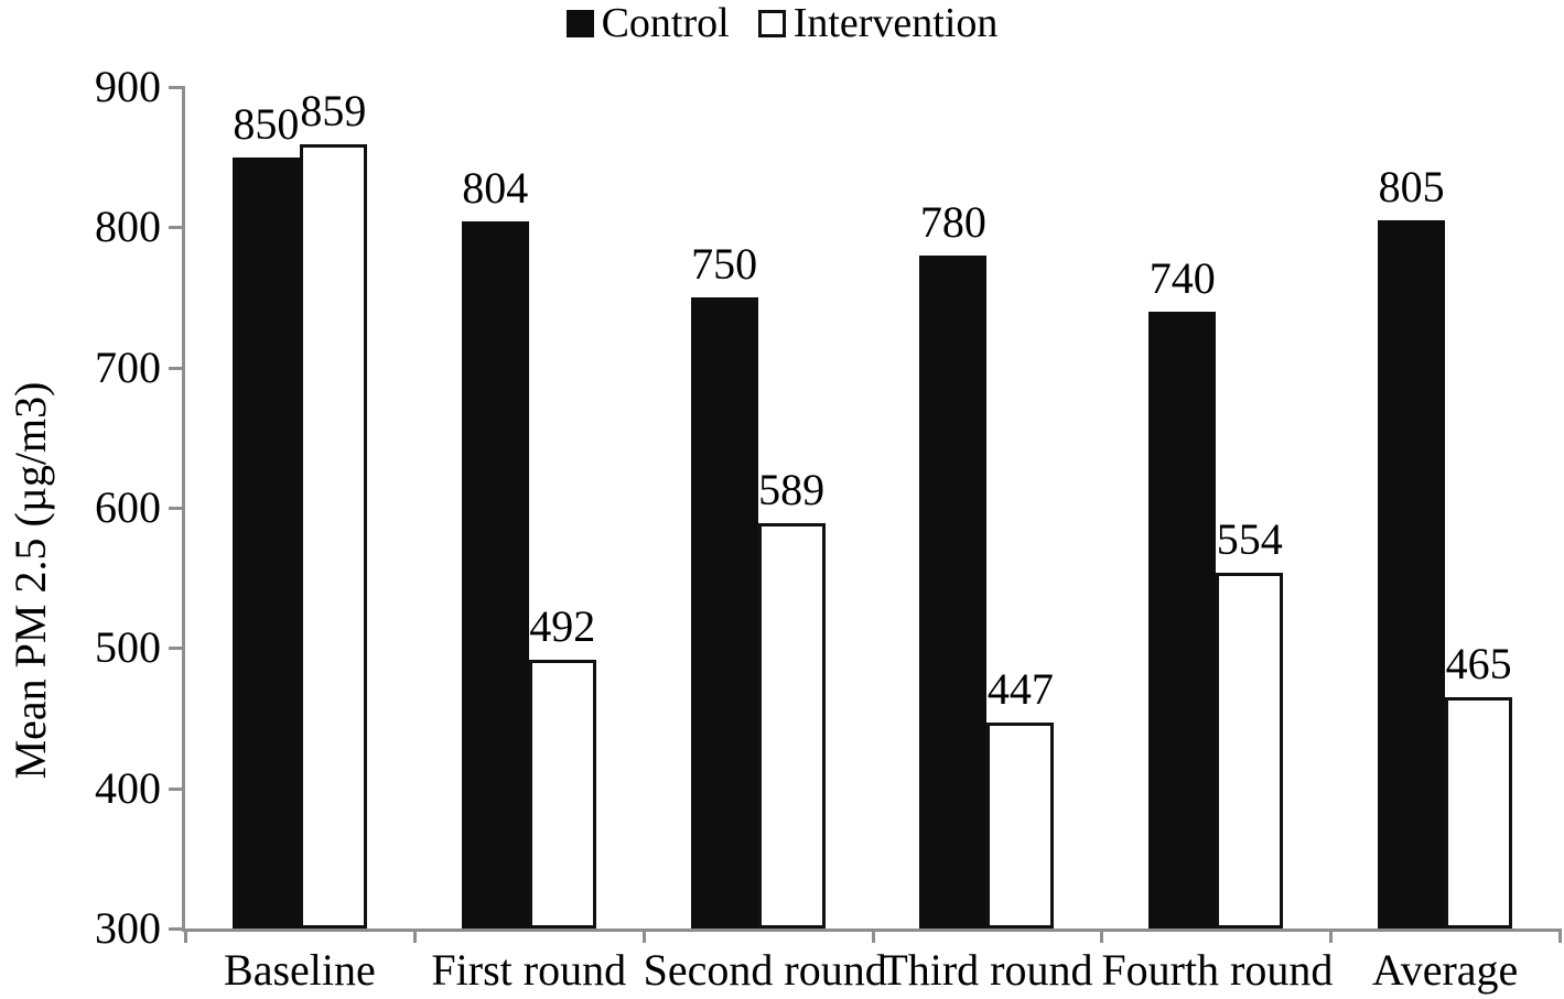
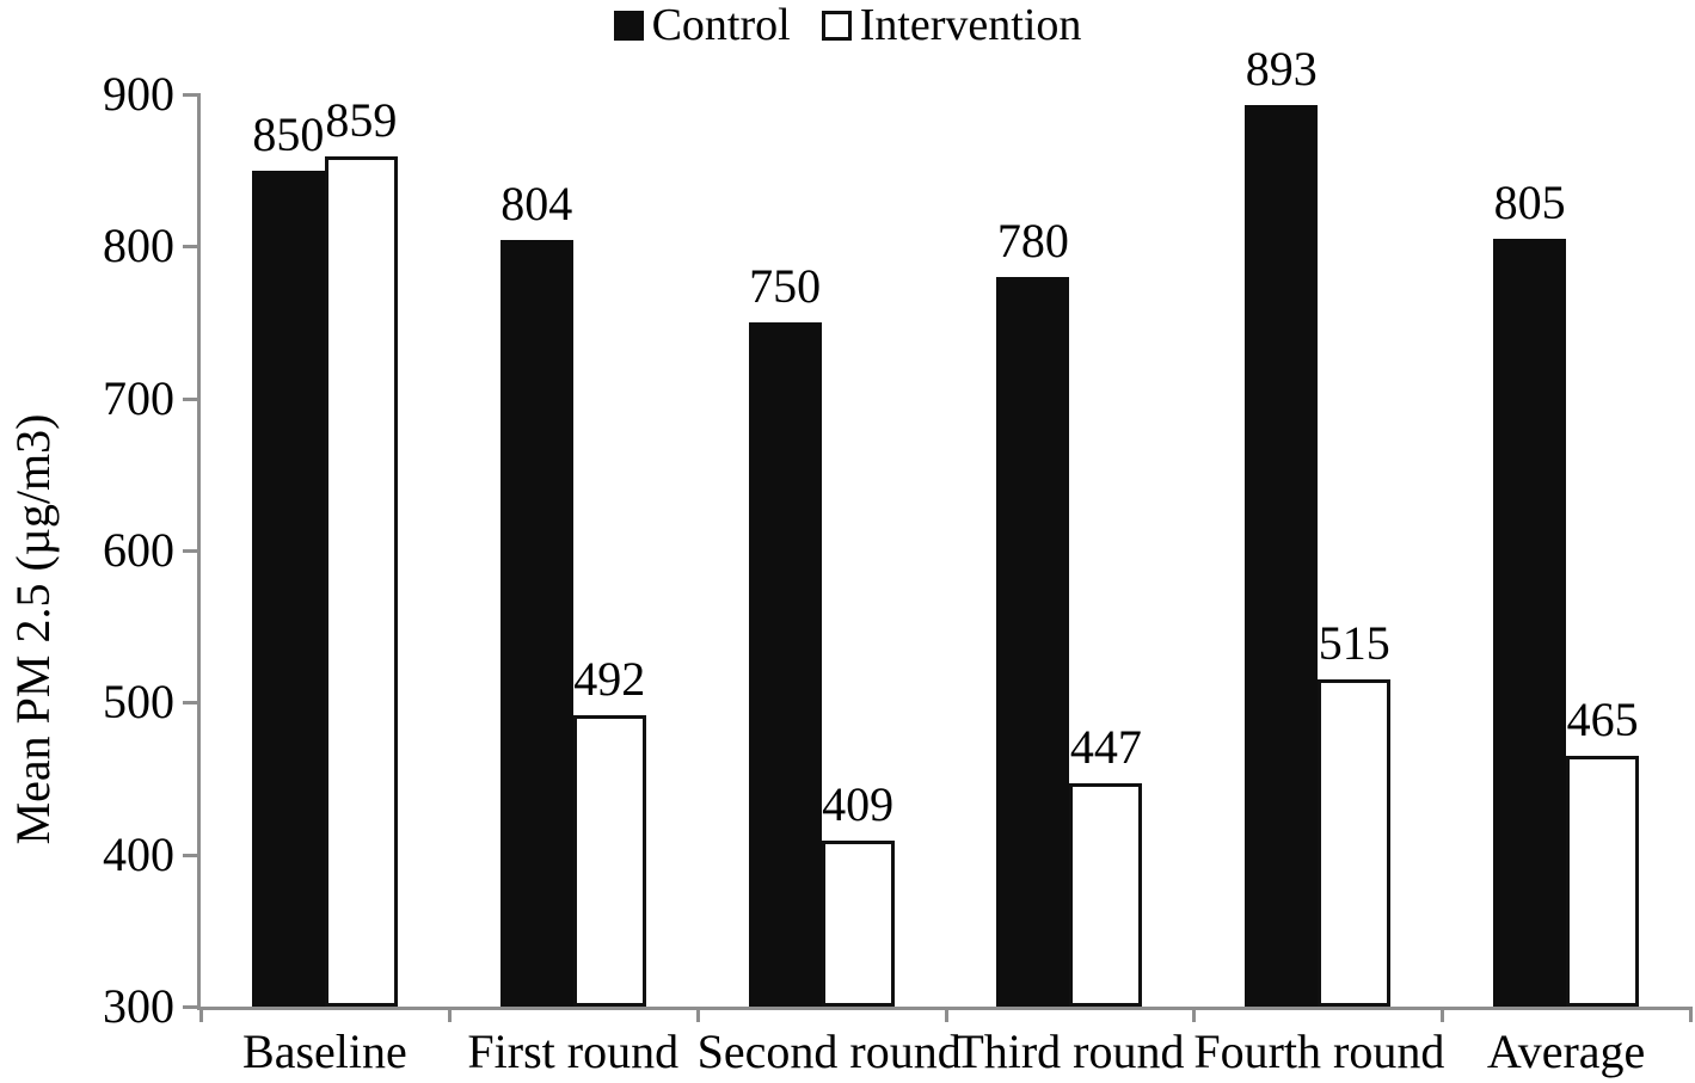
Intervention/Second round: 589 -> 409
Control/Fourth round: 740 -> 893
Intervention/Fourth round: 554 -> 515
